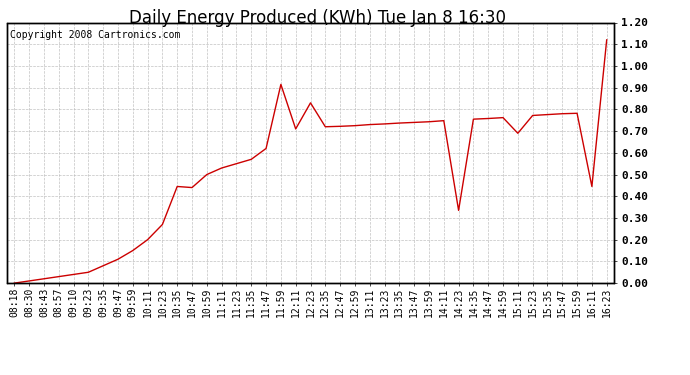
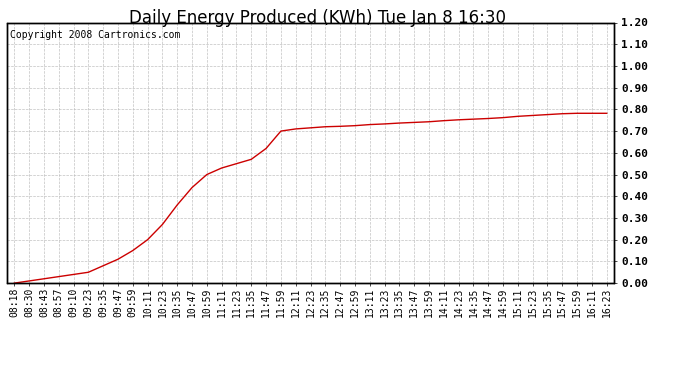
10:35: 0.445 -> 0.360
11:59: 0.915 -> 0.700
12:23: 0.830 -> 0.715
14:23: 0.335 -> 0.752
15:11: 0.690 -> 0.768
16:11: 0.445 -> 0.782
16:23: 1.120 -> 0.782
